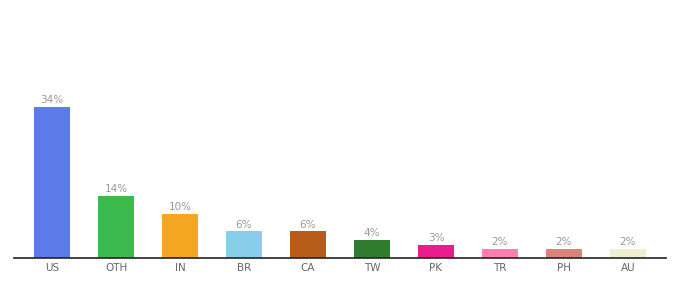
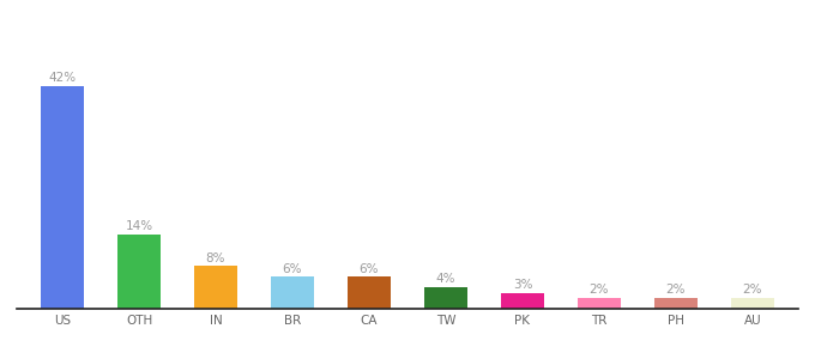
US: 34% -> 42%
IN: 10% -> 8%
